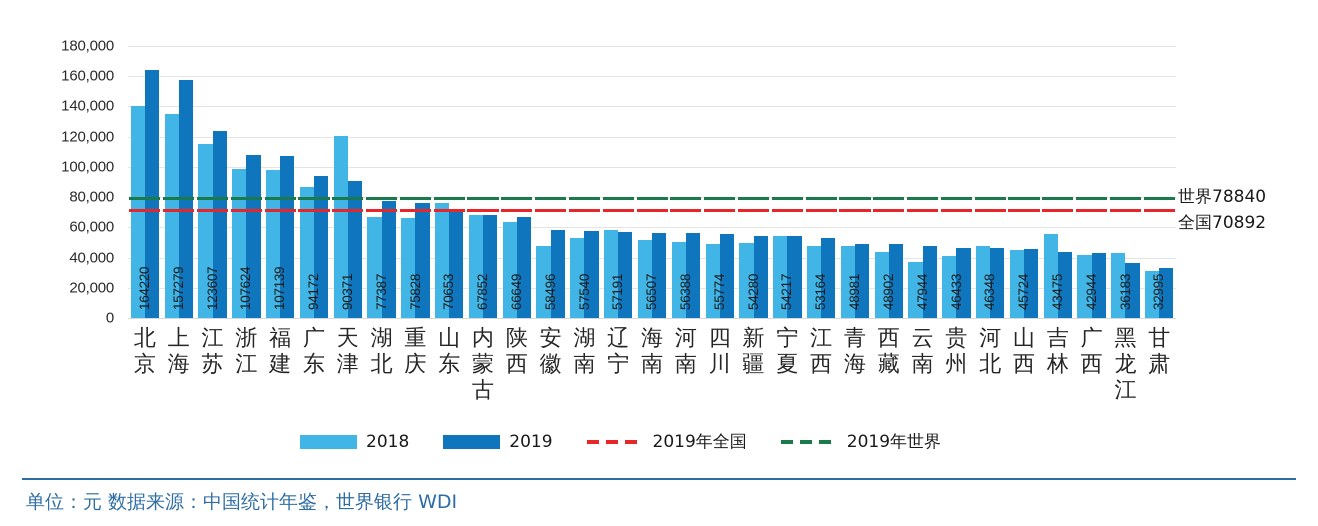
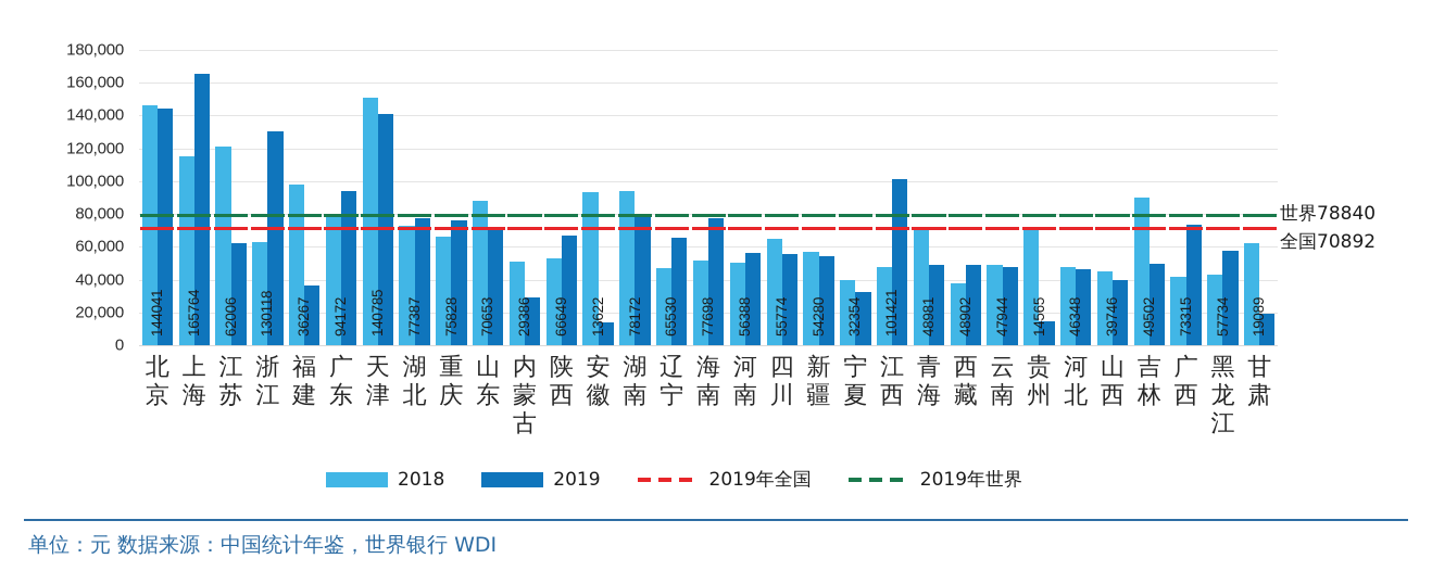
2018/北京: 140000 -> 146000
2019/北京: 164220 -> 144041
2018/上海: 135000 -> 115000
2019/上海: 157279 -> 165764
2018/江苏: 115000 -> 121000
2019/江苏: 123607 -> 62006
2018/浙江: 99000 -> 63000
2019/浙江: 107624 -> 130118
2019/福建: 107139 -> 36267
2018/广东: 86000 -> 78000
2018/天津: 121000 -> 151000
2019/天津: 90371 -> 140785
2018/湖北: 67000 -> 73000
2018/山东: 76000 -> 88000
2018/内蒙古: 68000 -> 51000
2019/内蒙古: 67852 -> 29386
2018/陕西: 63000 -> 53000
2018/安徽: 48000 -> 93000
2019/安徽: 58496 -> 13622
2018/湖南: 53000 -> 94000
2019/湖南: 57540 -> 78172
2018/辽宁: 58000 -> 47000
2019/辽宁: 57191 -> 65530
2019/海南: 56507 -> 77698
2018/四川: 49000 -> 65000
2018/新疆: 49000 -> 57000
2018/宁夏: 54000 -> 40000
2019/宁夏: 54217 -> 32354
2019/江西: 53164 -> 101421
2018/青海: 48000 -> 72000
2018/西藏: 43000 -> 38000
2018/云南: 37000 -> 49000
2018/贵州: 41000 -> 70000
2019/贵州: 46433 -> 14565
2019/山西: 45724 -> 39746
2018/吉林: 56000 -> 90000
2019/吉林: 43475 -> 49502
2019/广西: 42944 -> 73315
2019/黑龙江: 36183 -> 57734
2018/甘肃: 31000 -> 62000
2019/甘肃: 32995 -> 19089
